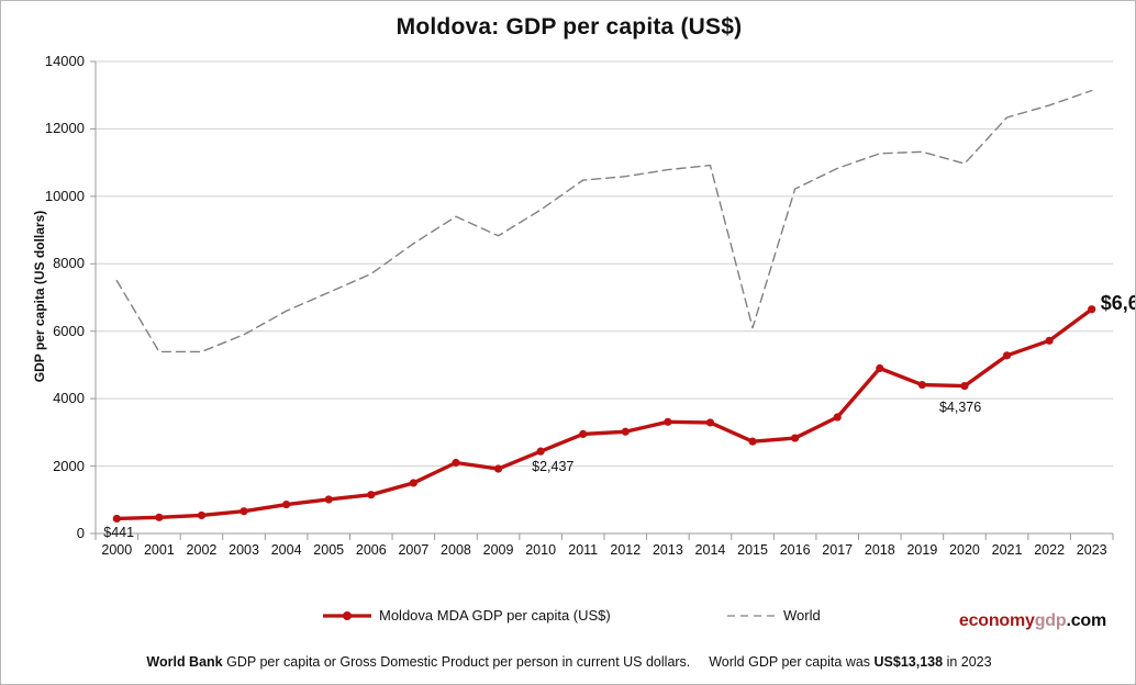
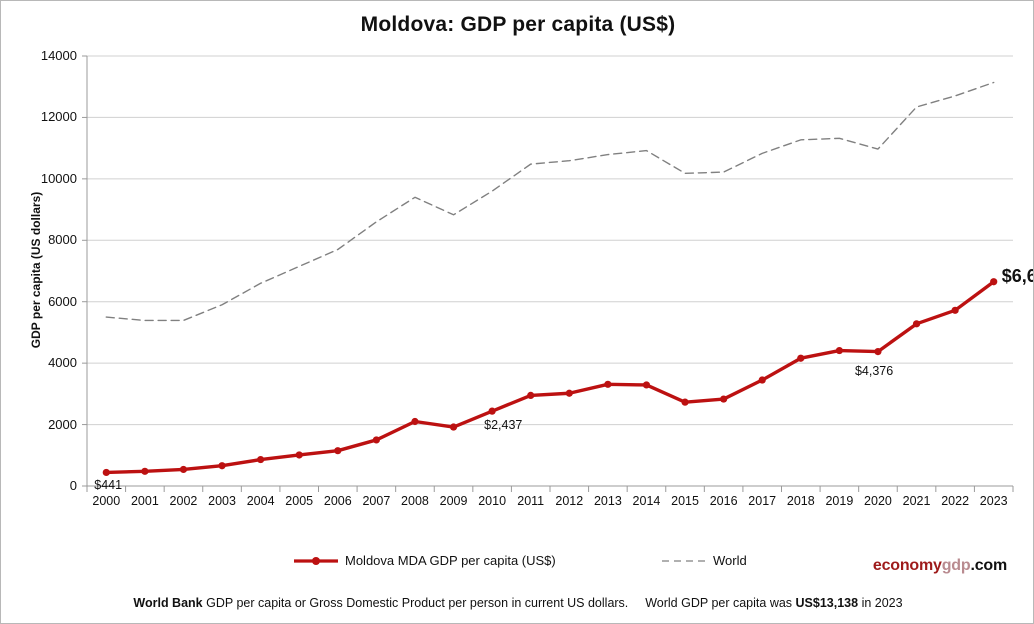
World/2000: 7500 -> 5500
World/2015: 6100 -> 10200
Moldova MDA GDP per capita (US$)/2018: 4900 -> 4200
